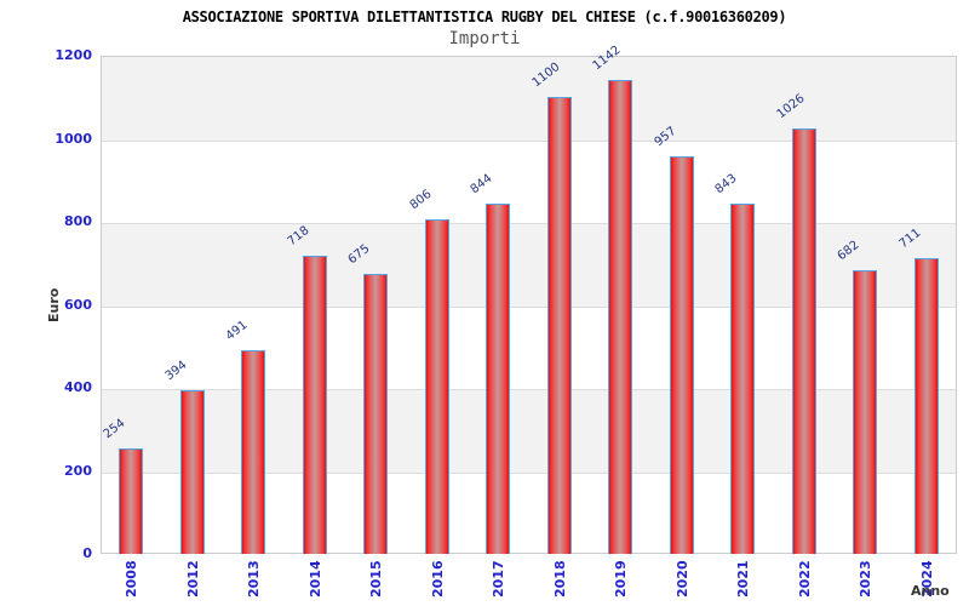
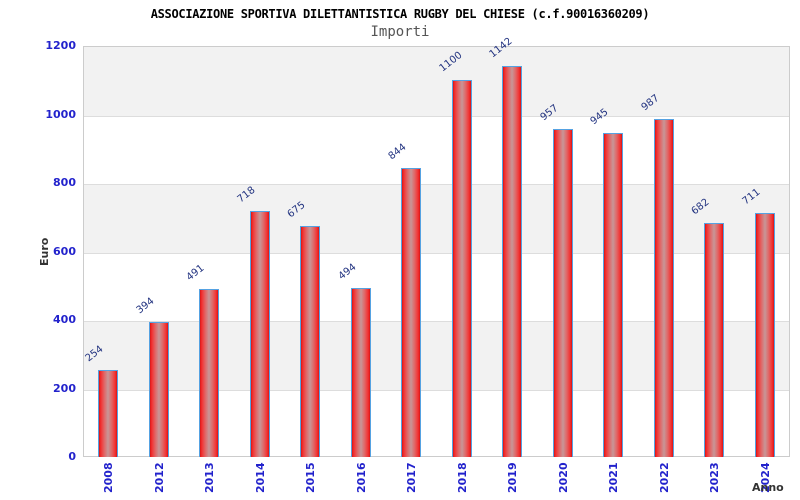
2016: 806 -> 494
2021: 843 -> 945
2022: 1026 -> 987
